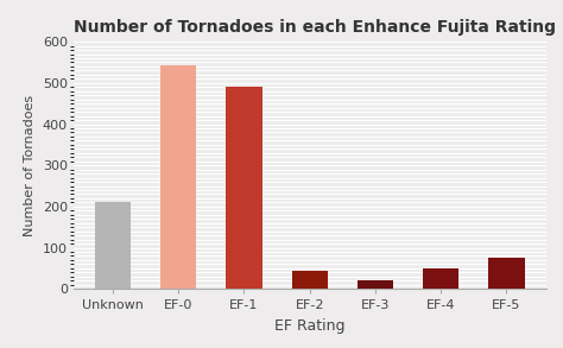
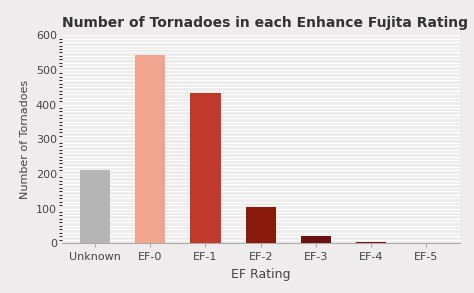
EF-1: 490 -> 432
EF-2: 45 -> 105
EF-4: 50 -> 4
EF-5: 75 -> 1
